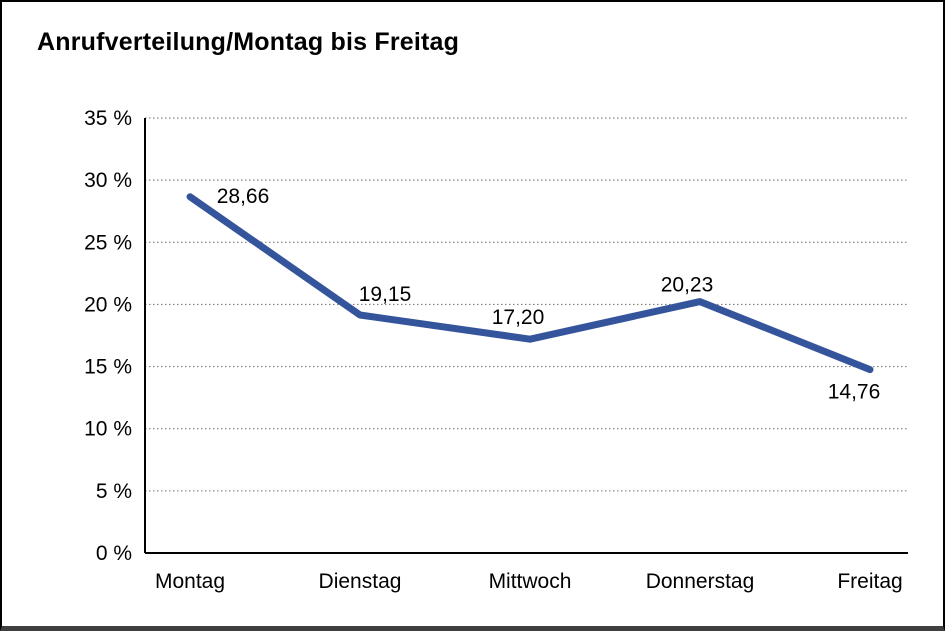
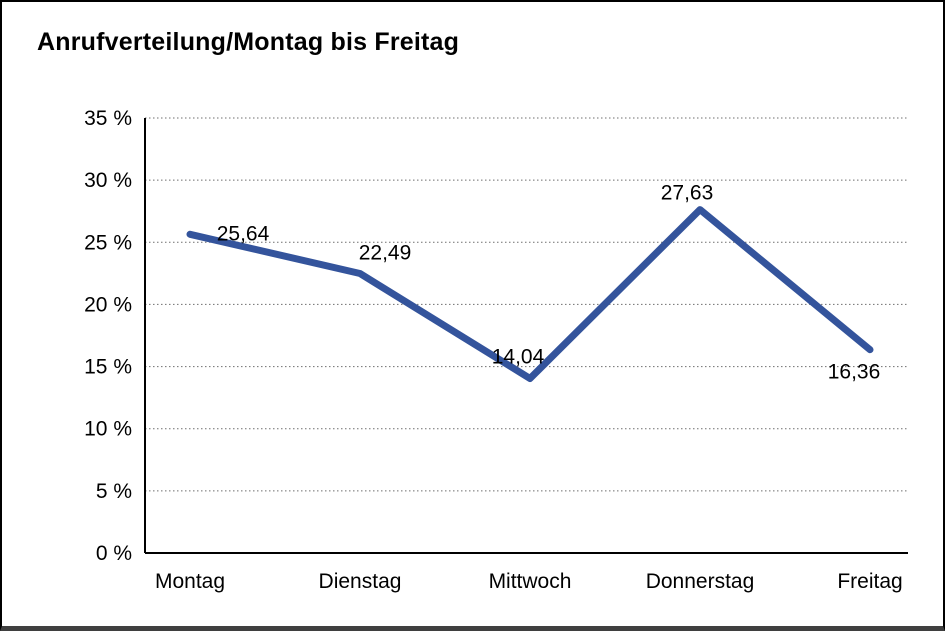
Montag: 28,66 -> 25,64
Dienstag: 19,15 -> 22,49
Mittwoch: 17,20 -> 14,04
Donnerstag: 20,23 -> 27,63
Freitag: 14,76 -> 16,36
